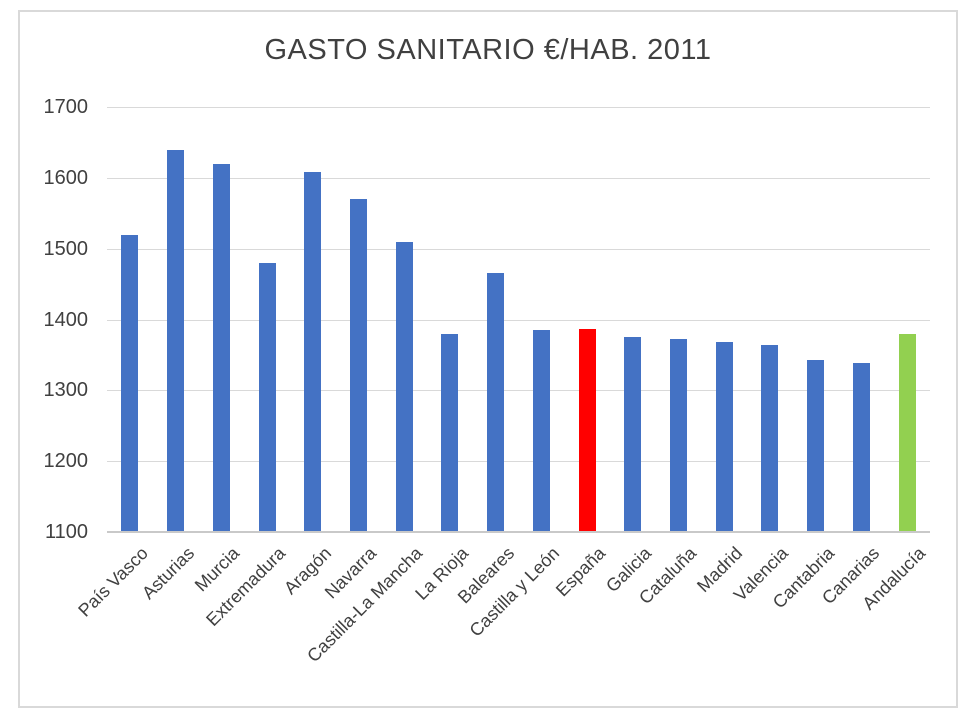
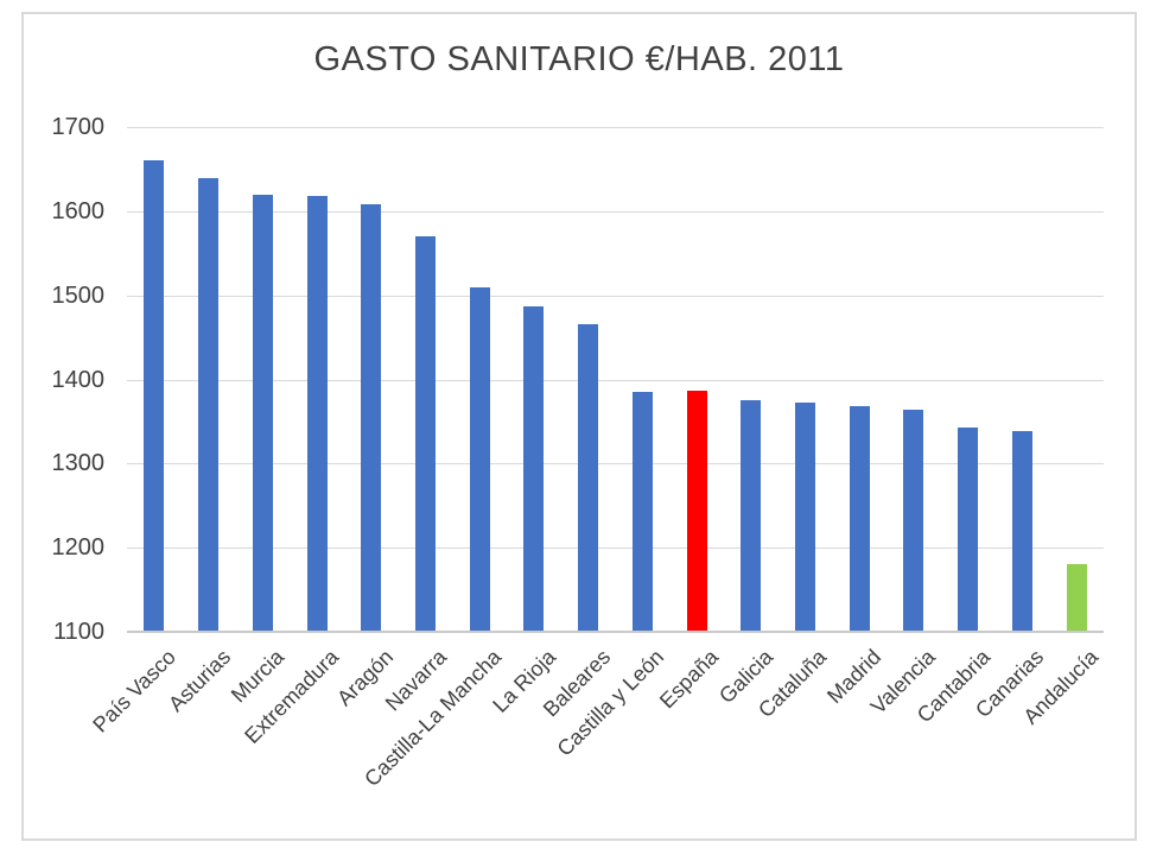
País Vasco: 1520 -> 1660
Extremadura: 1480 -> 1620
La Rioja: 1380 -> 1490
Andalucía: 1380 -> 1180
